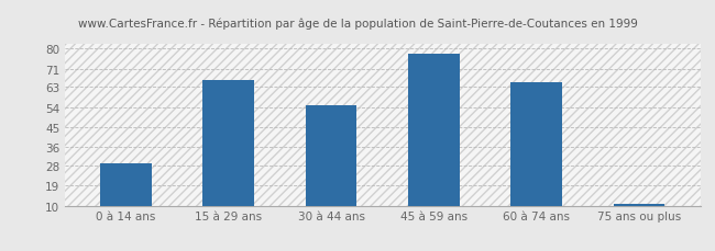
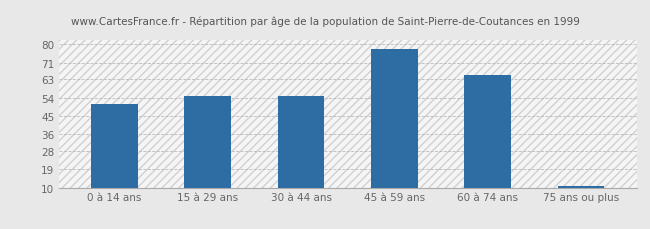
0 à 14 ans: 29 -> 51
15 à 29 ans: 66 -> 55
